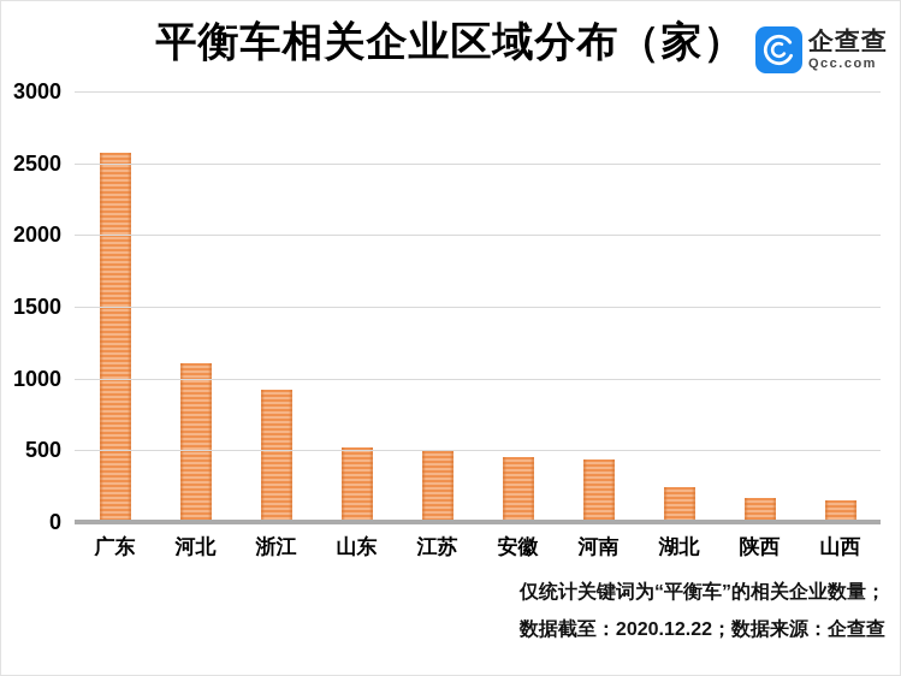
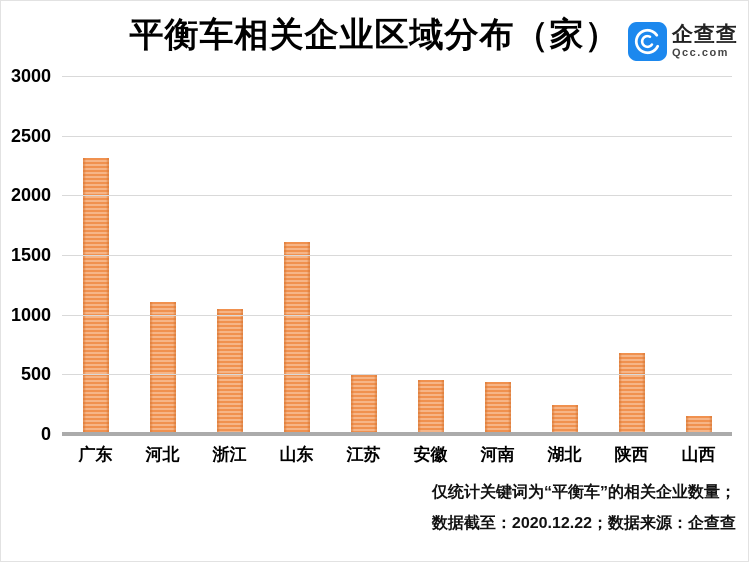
广东: 2570 -> 2310
浙江: 920 -> 1050
山东: 520 -> 1610
陕西: 170 -> 680
